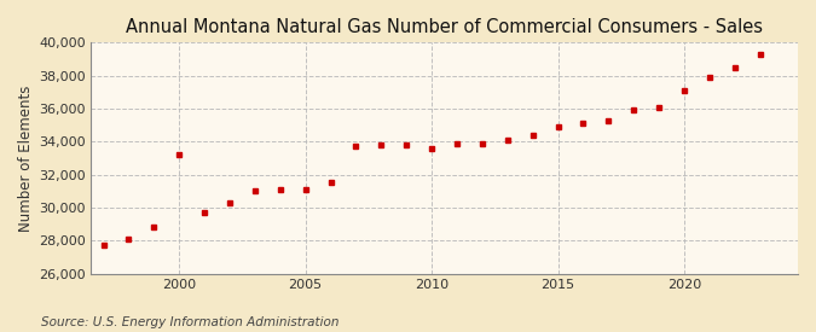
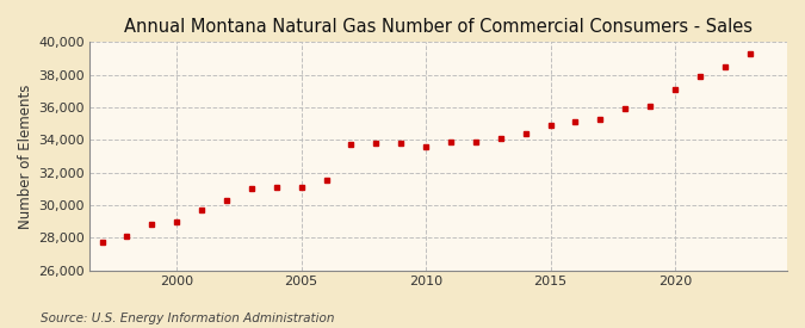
2000: 33,200 -> 29,000
